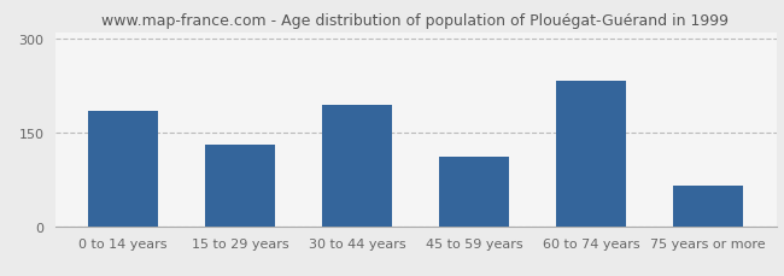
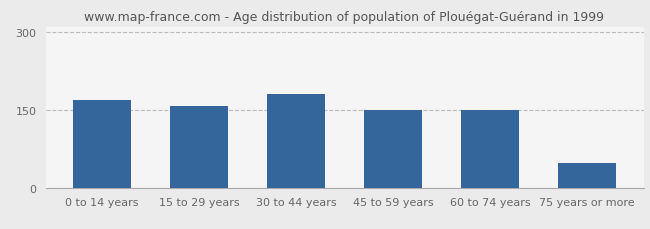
0 to 14 years: 184 -> 168
15 to 29 years: 130 -> 157
30 to 44 years: 194 -> 180
45 to 59 years: 110 -> 149
60 to 74 years: 232 -> 150
75 years or more: 64 -> 47
